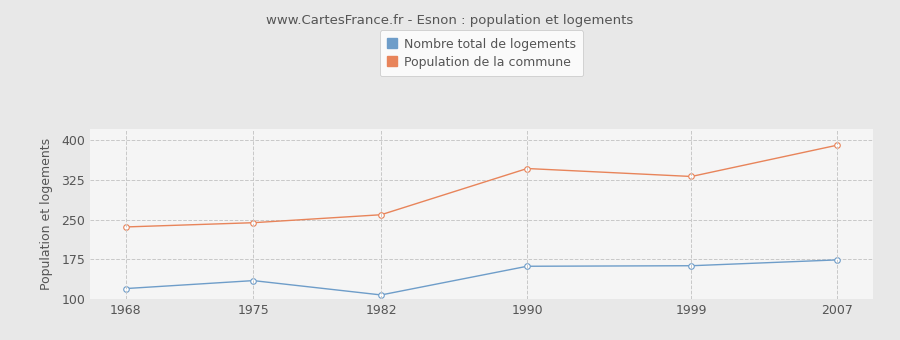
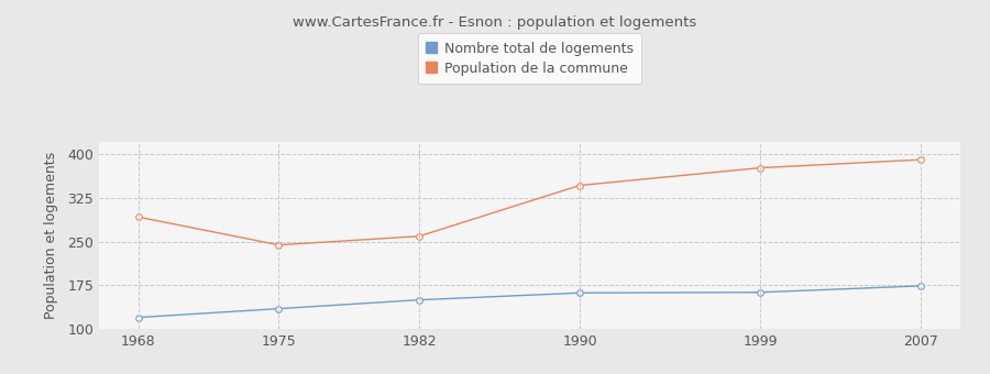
Population de la commune/1968: 236 -> 292
Nombre total de logements/1982: 108 -> 150
Population de la commune/1999: 331 -> 376
